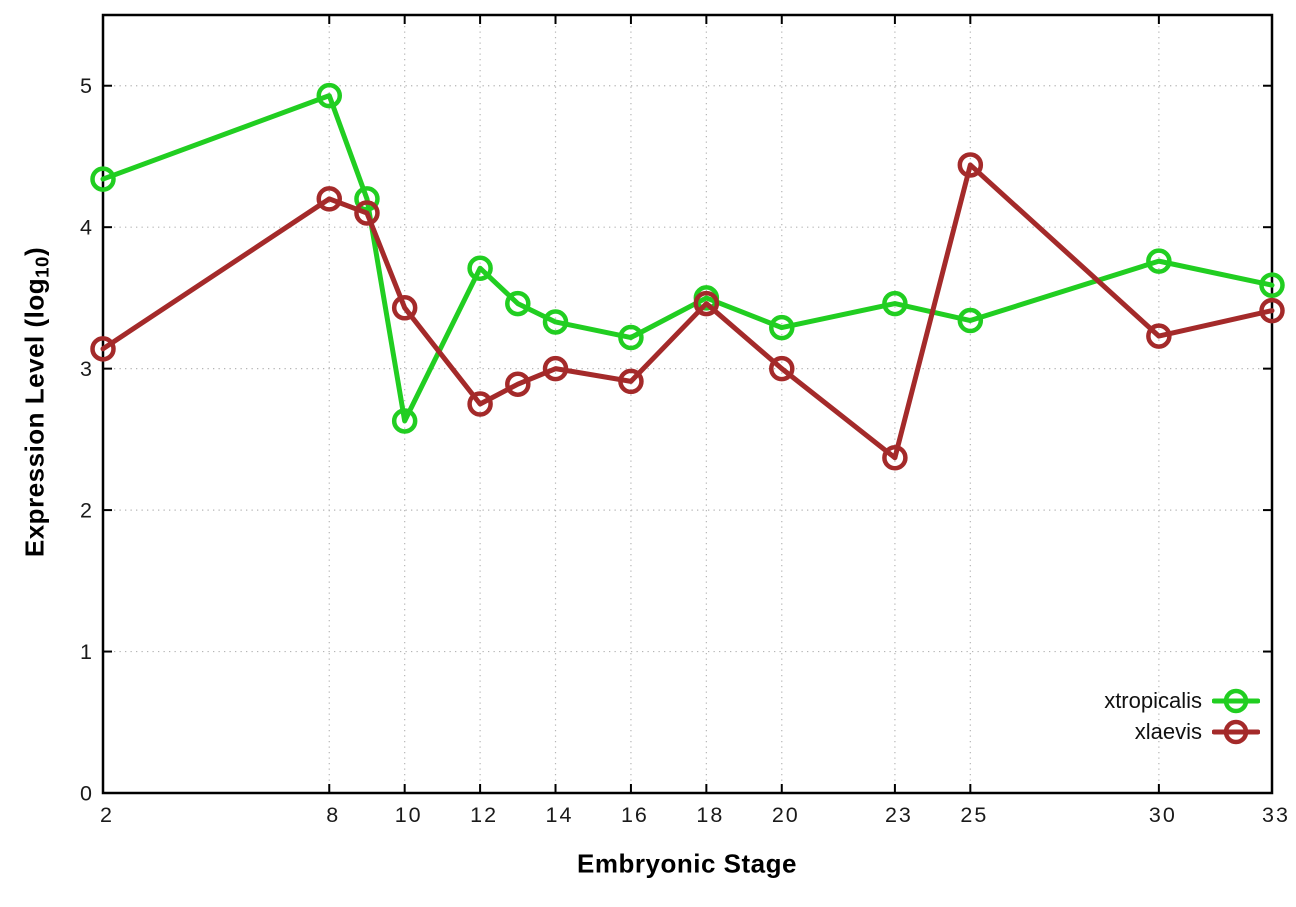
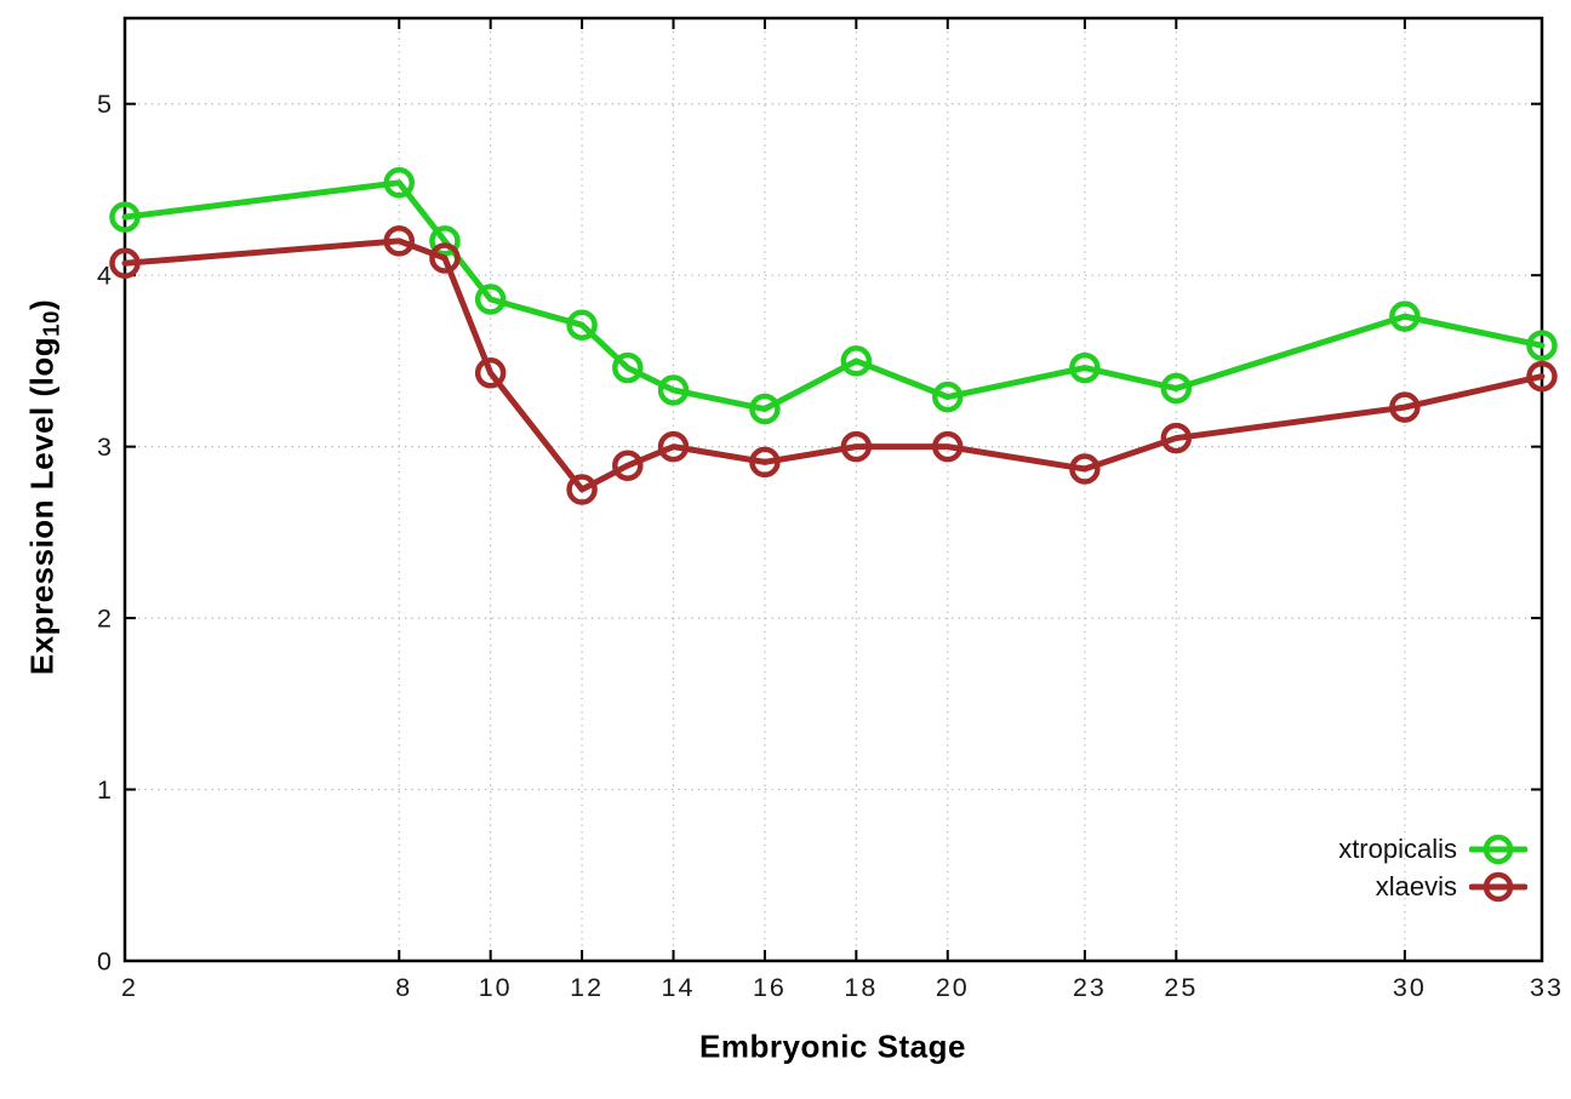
xlaevis/2: 3.14 -> 4.07
xtropicalis/8: 4.93 -> 4.54
xtropicalis/10: 2.63 -> 3.86
xlaevis/18: 3.46 -> 3.00
xlaevis/23: 2.37 -> 2.87
xlaevis/25: 4.44 -> 3.05
